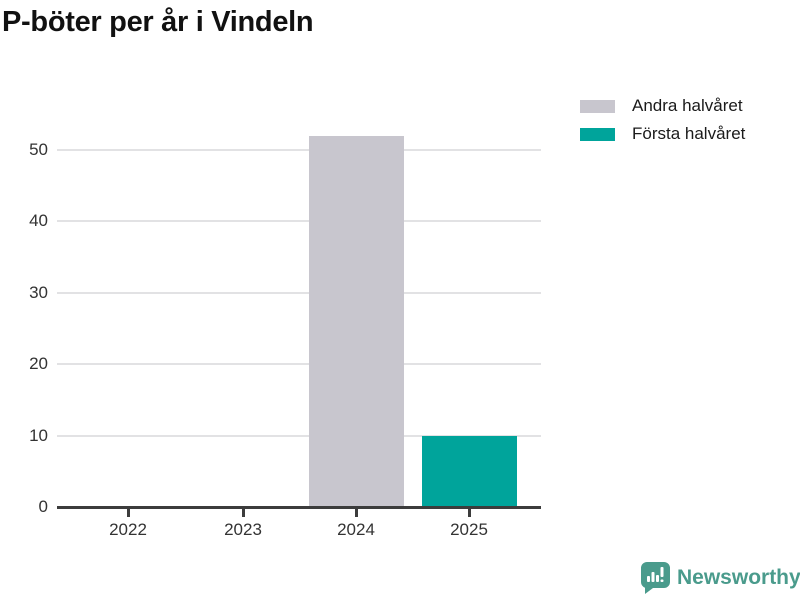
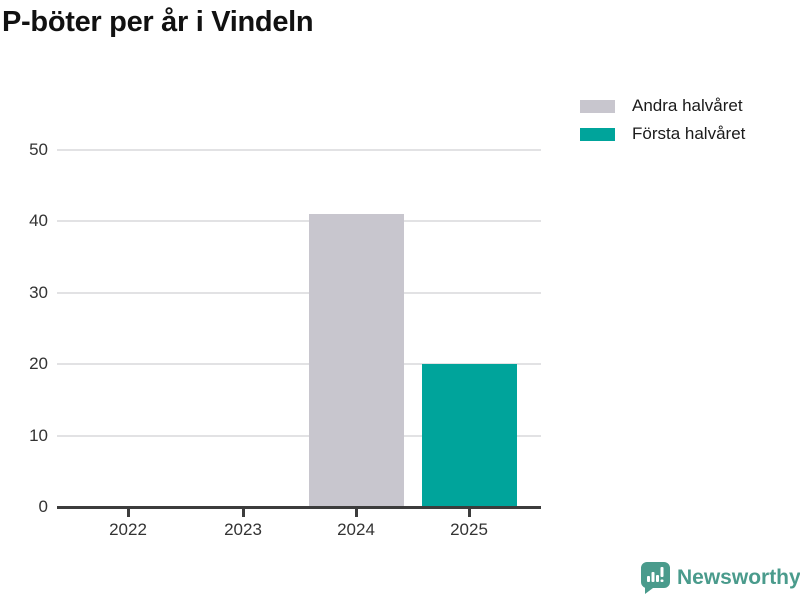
Andra halvåret/2024: 52 -> 41
Första halvåret/2025: 10 -> 20
